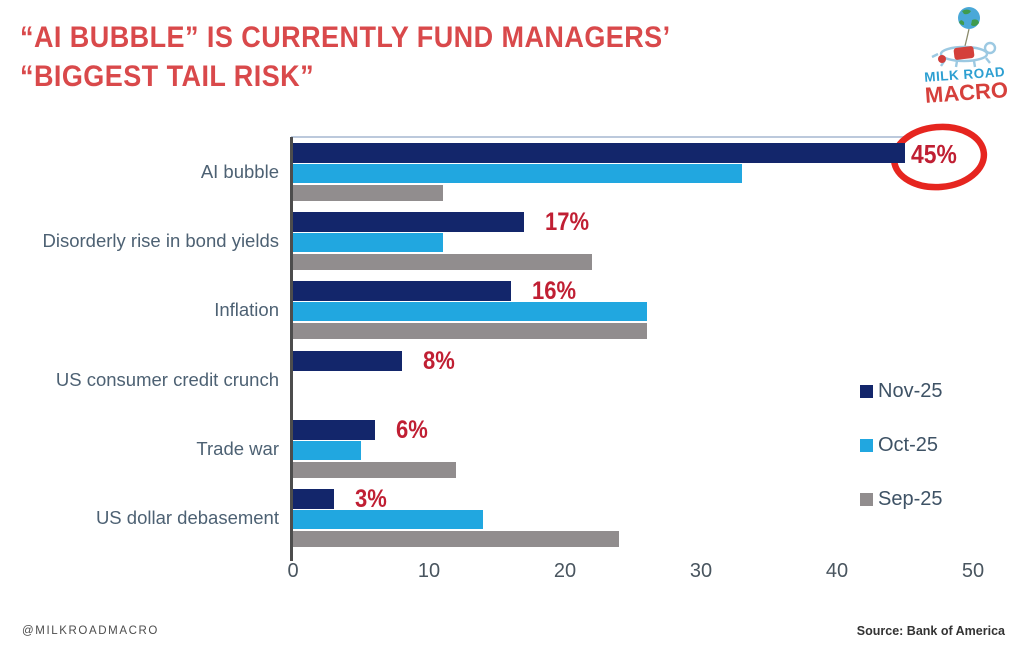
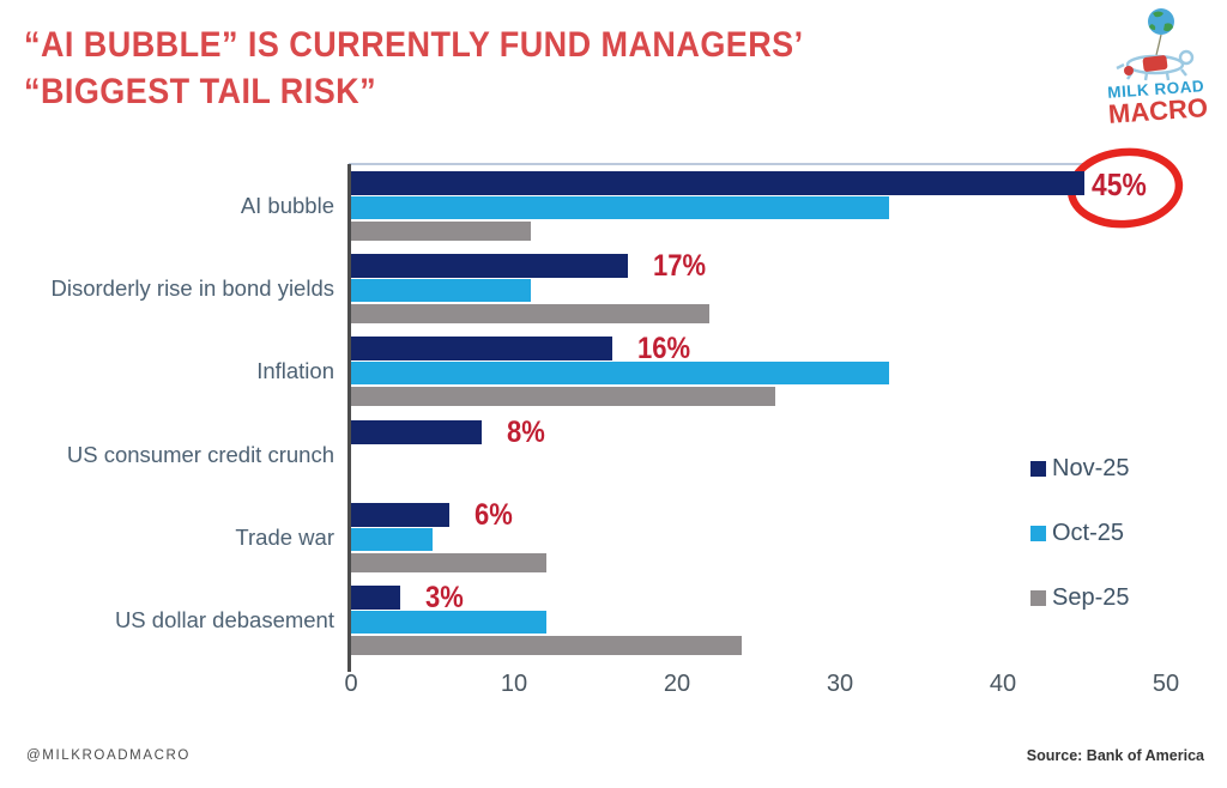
Oct-25/Inflation: 26 -> 33
Oct-25/US dollar debasement: 14 -> 12
